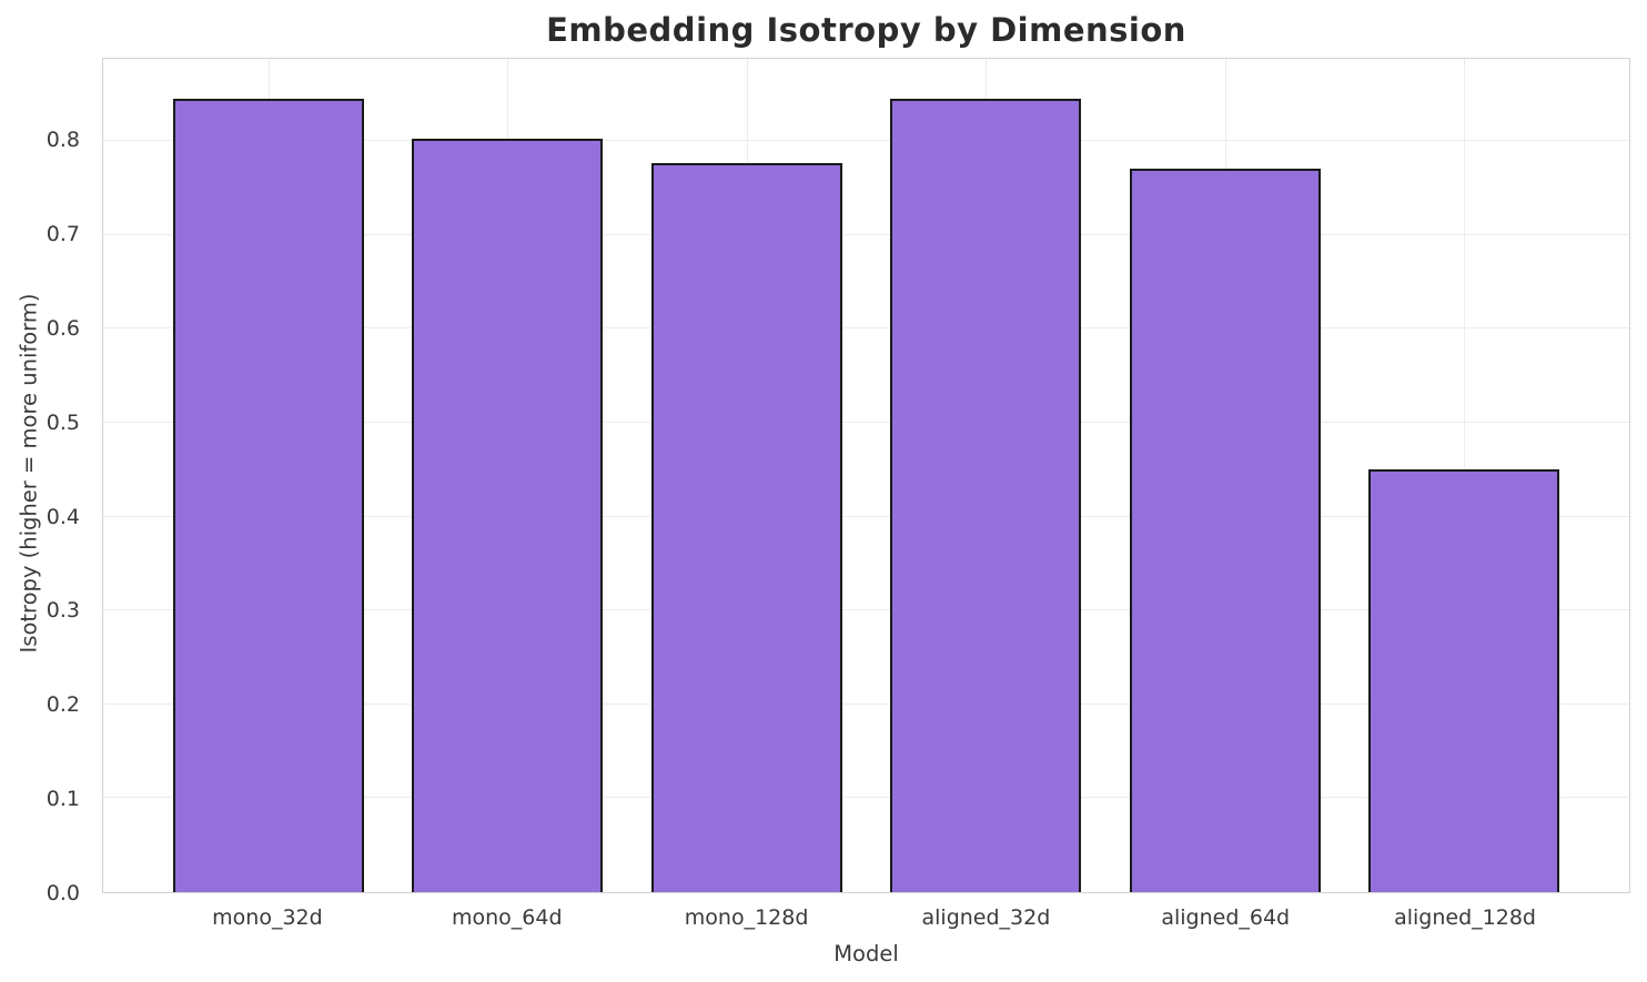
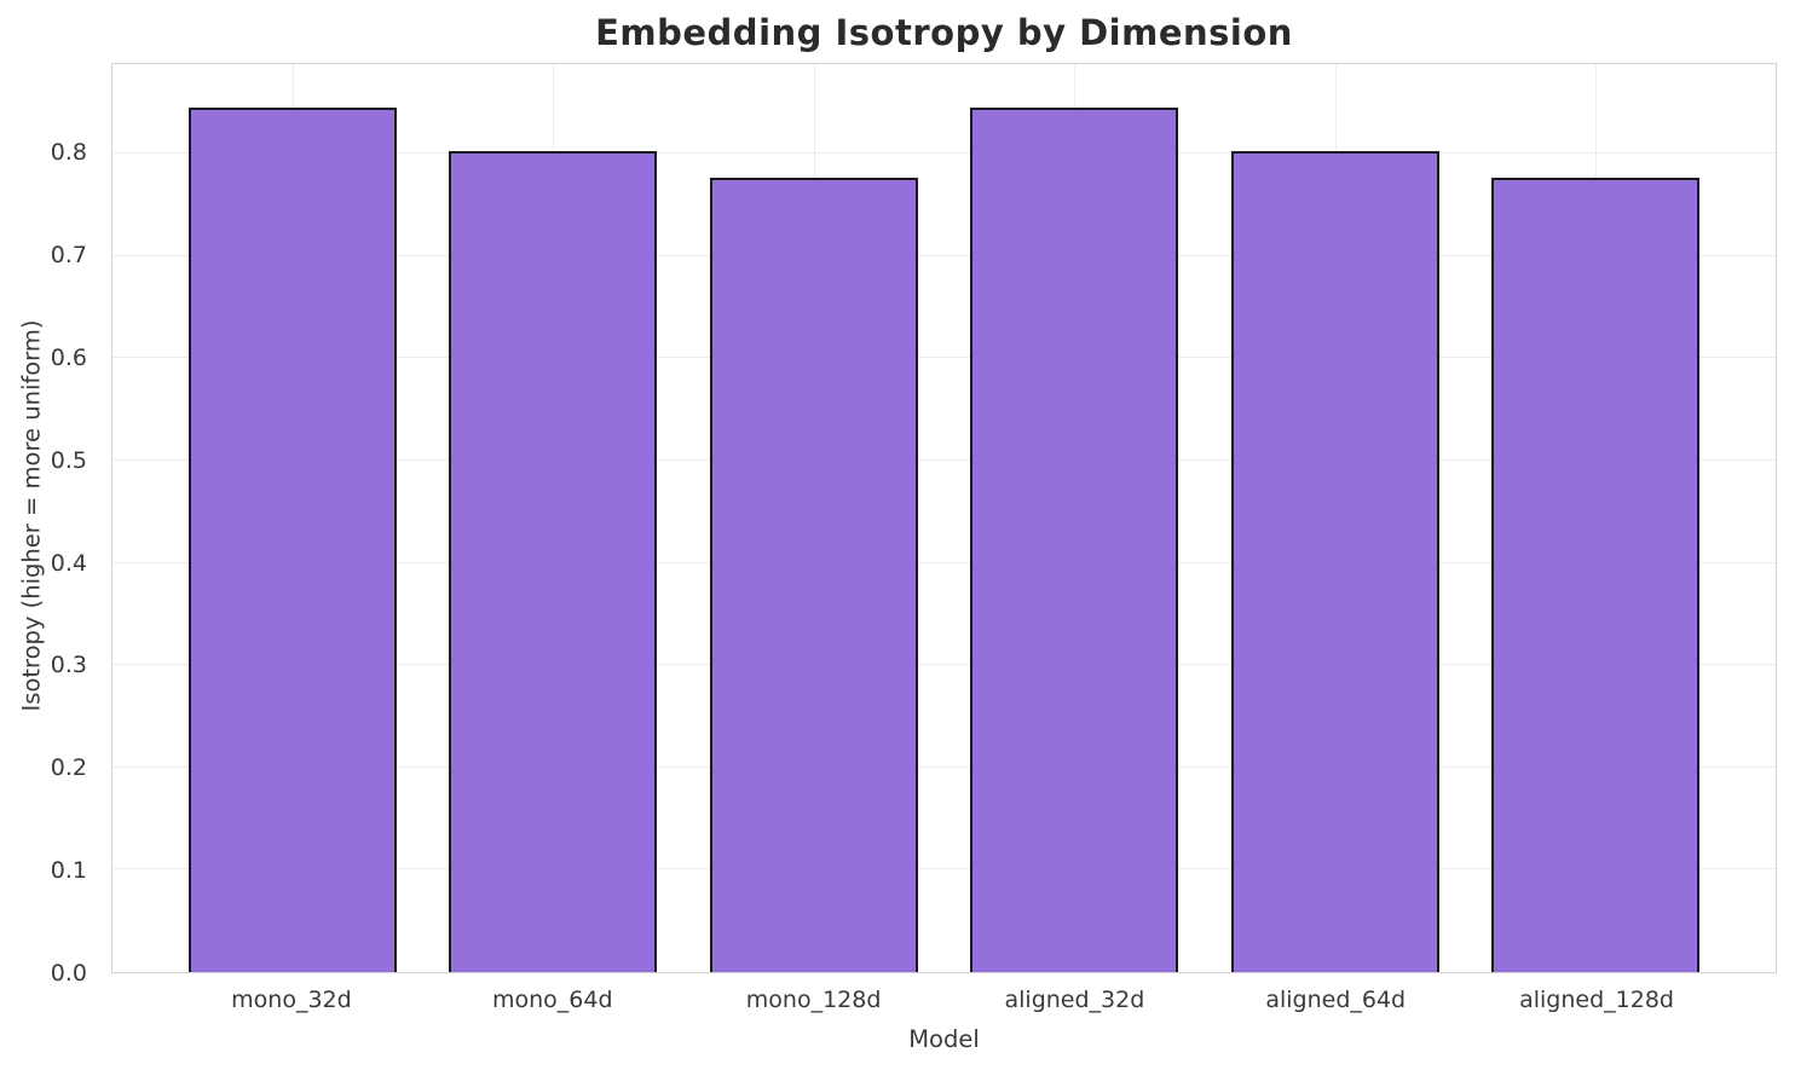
aligned_64d: 0.77 -> 0.80
aligned_128d: 0.45 -> 0.78
